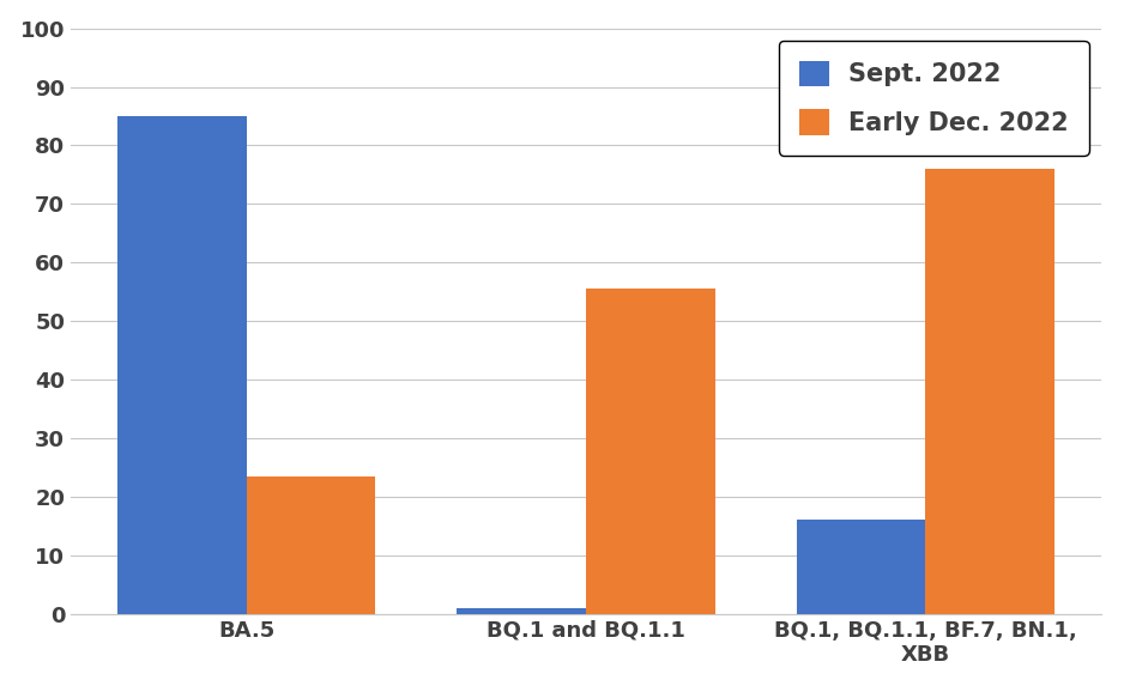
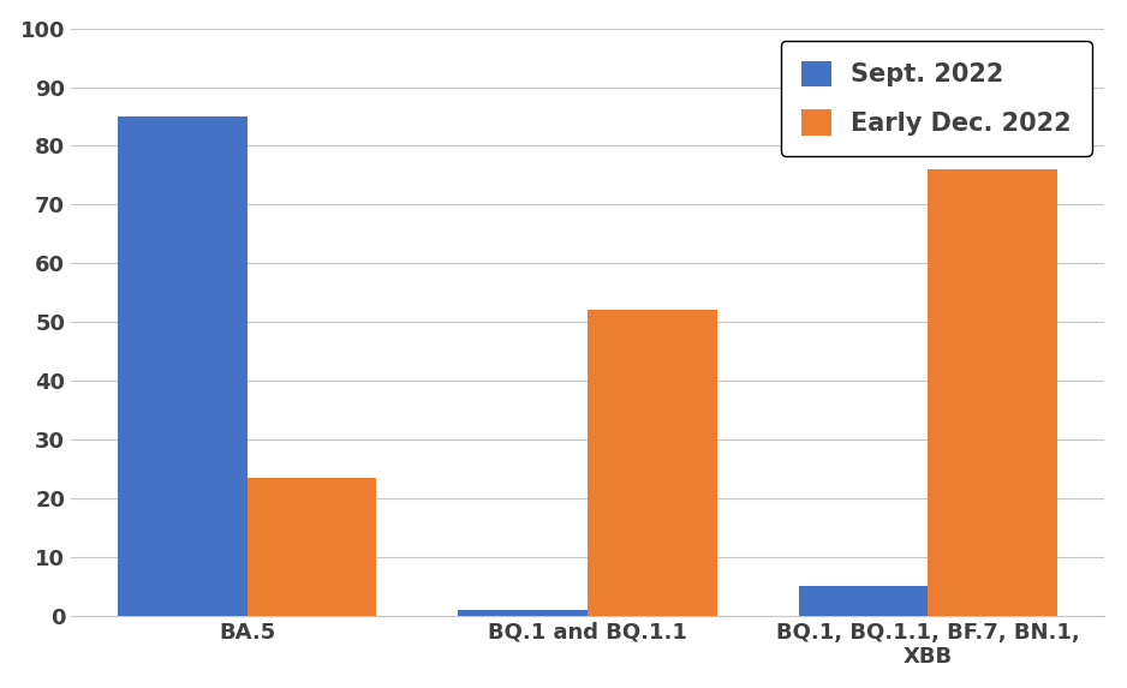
Early Dec. 2022/BQ.1 and BQ.1.1: 55.5 -> 52.0
Sept. 2022/BQ.1, BQ.1.1, BF.7, BN.1, XBB: 16 -> 5
